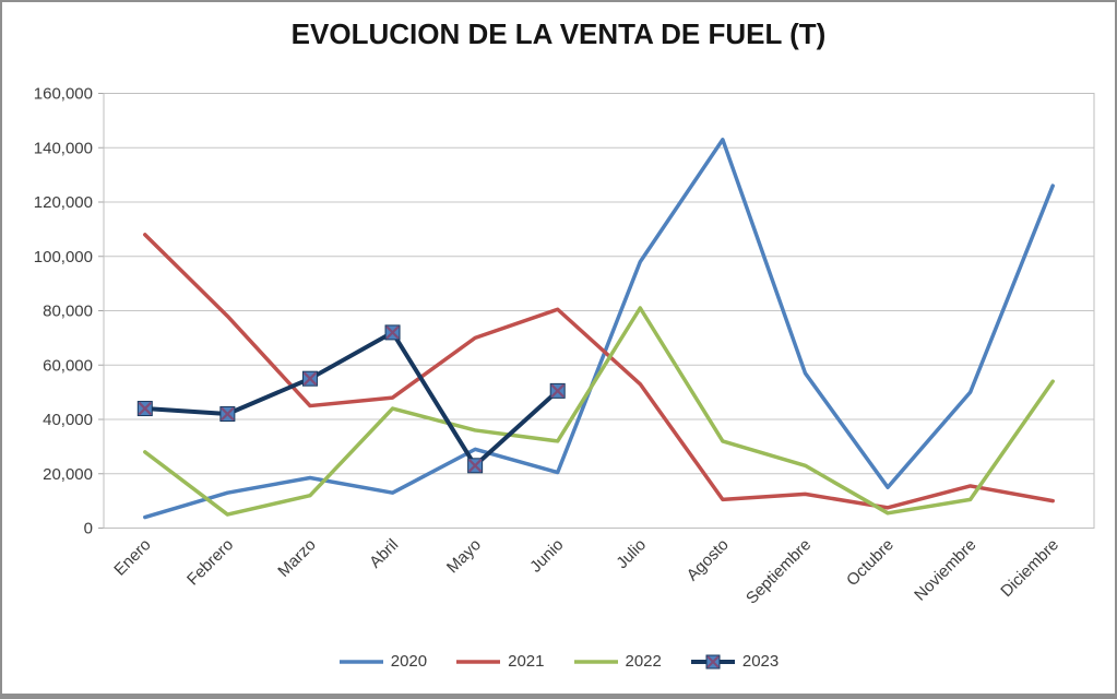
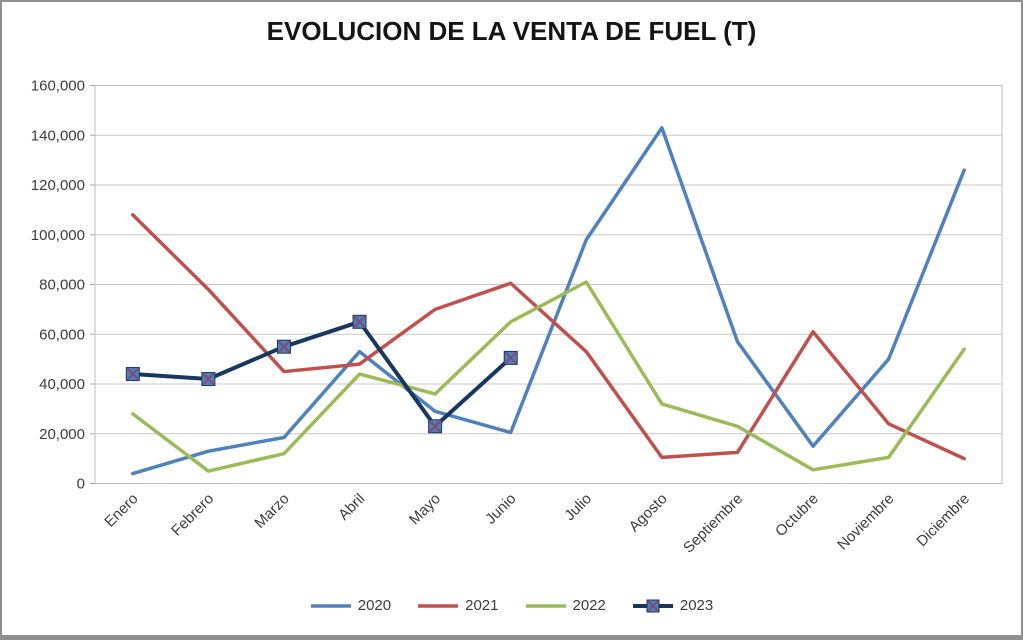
2020/Abril: 13000 -> 53000
2023/Abril: 72000 -> 65000
2022/Junio: 32000 -> 65000
2021/Octubre: 8000 -> 61000
2021/Noviembre: 16000 -> 24000
